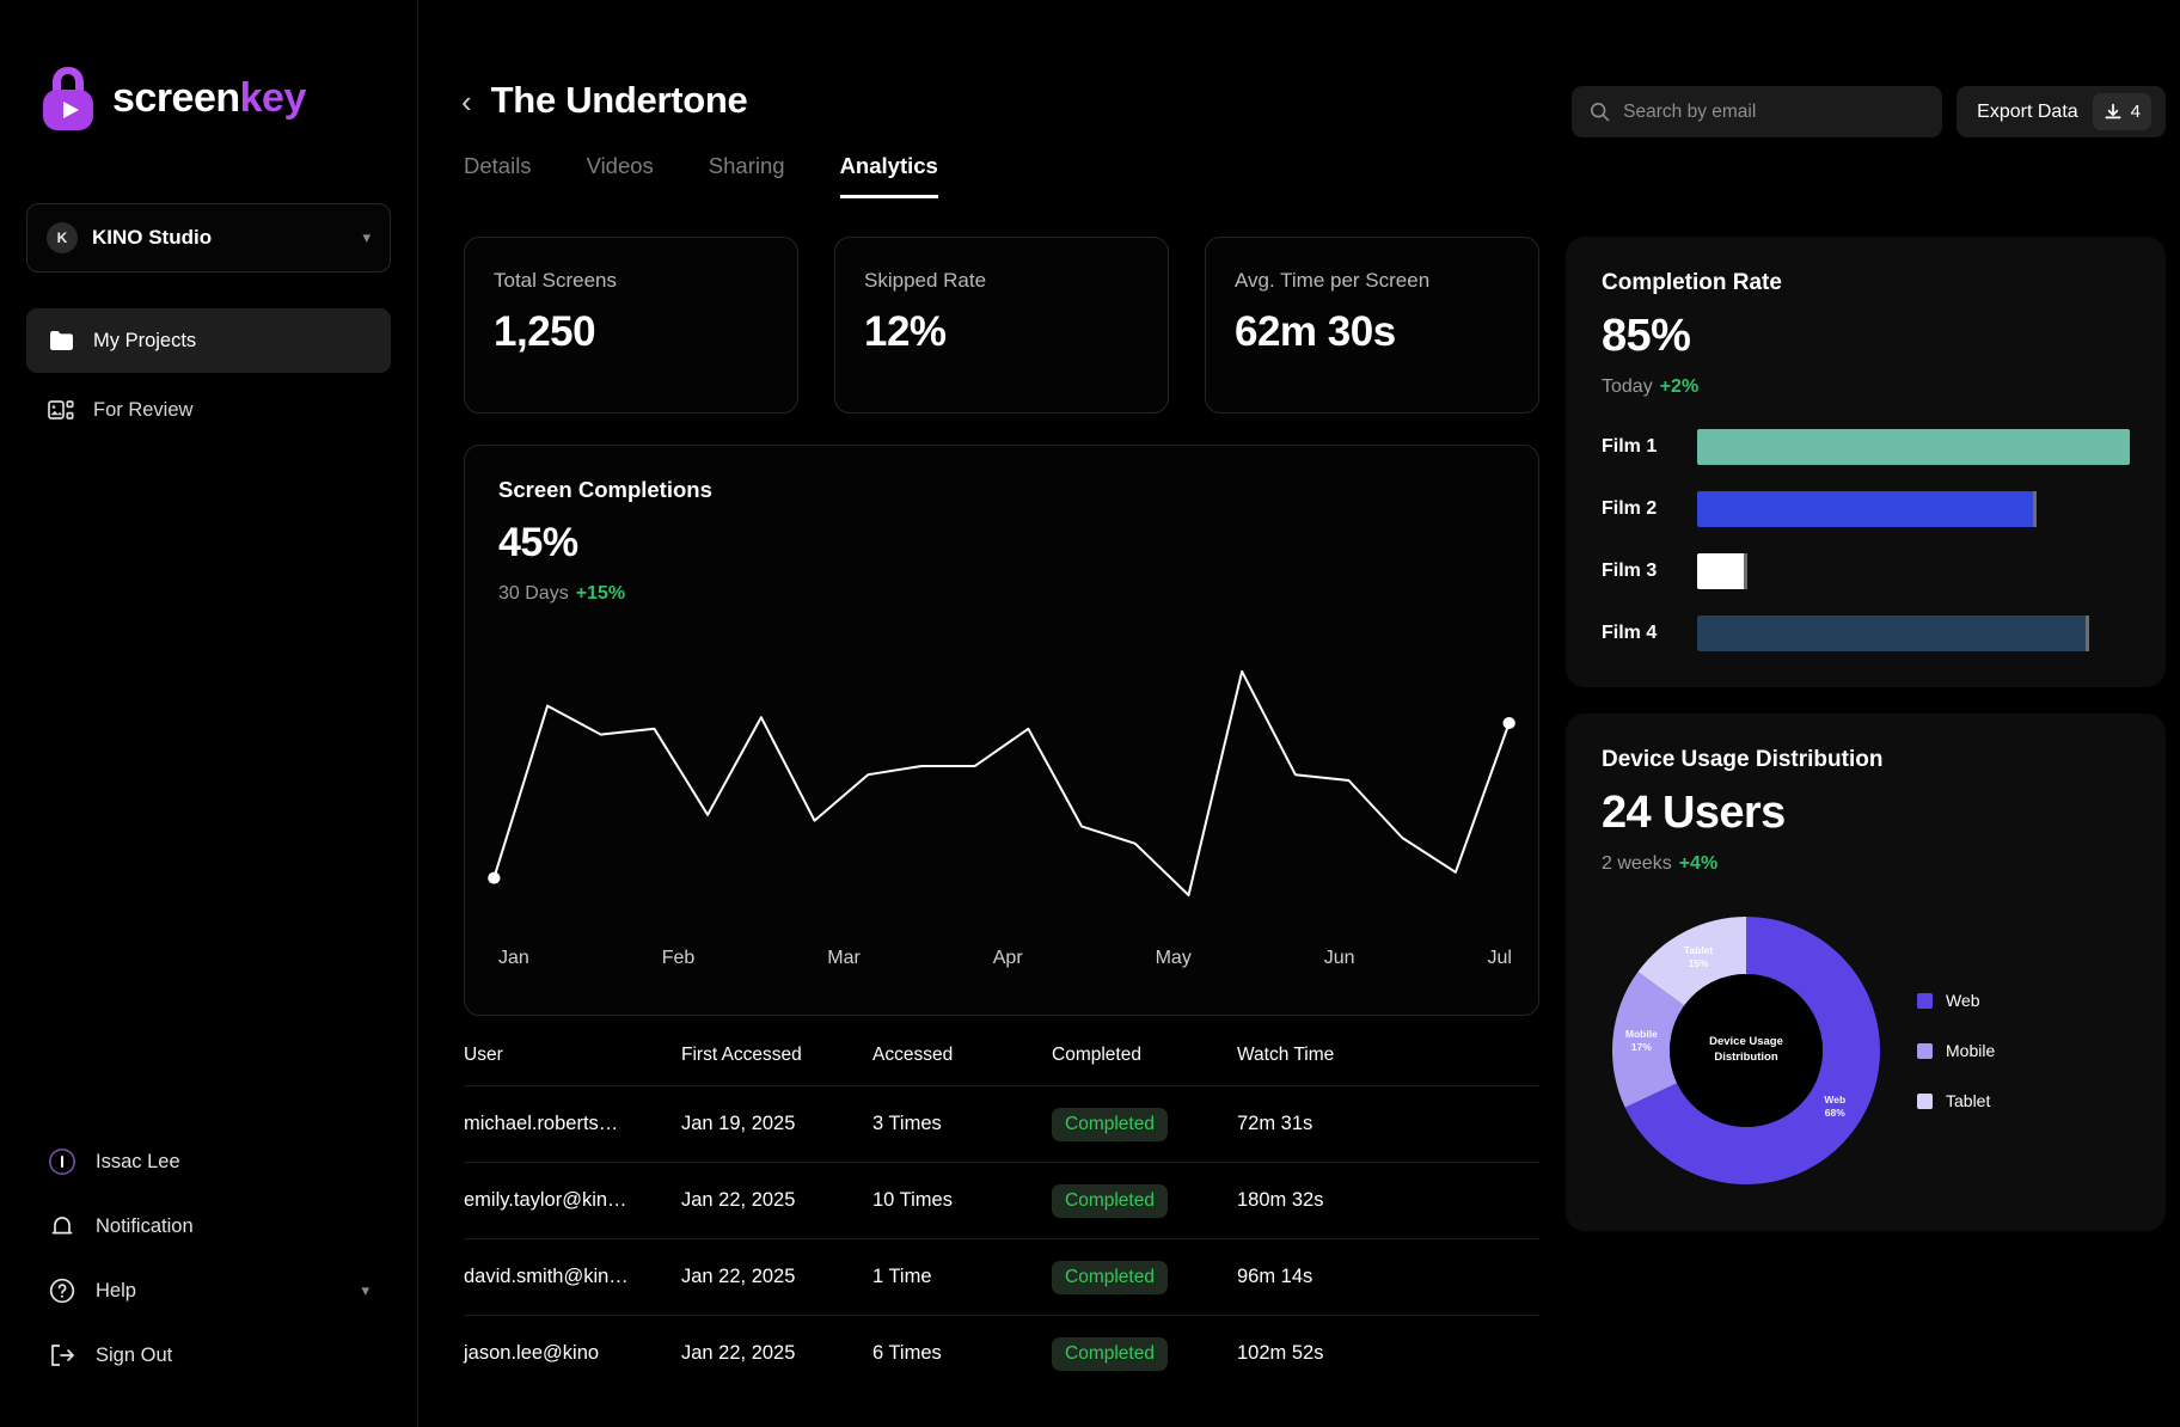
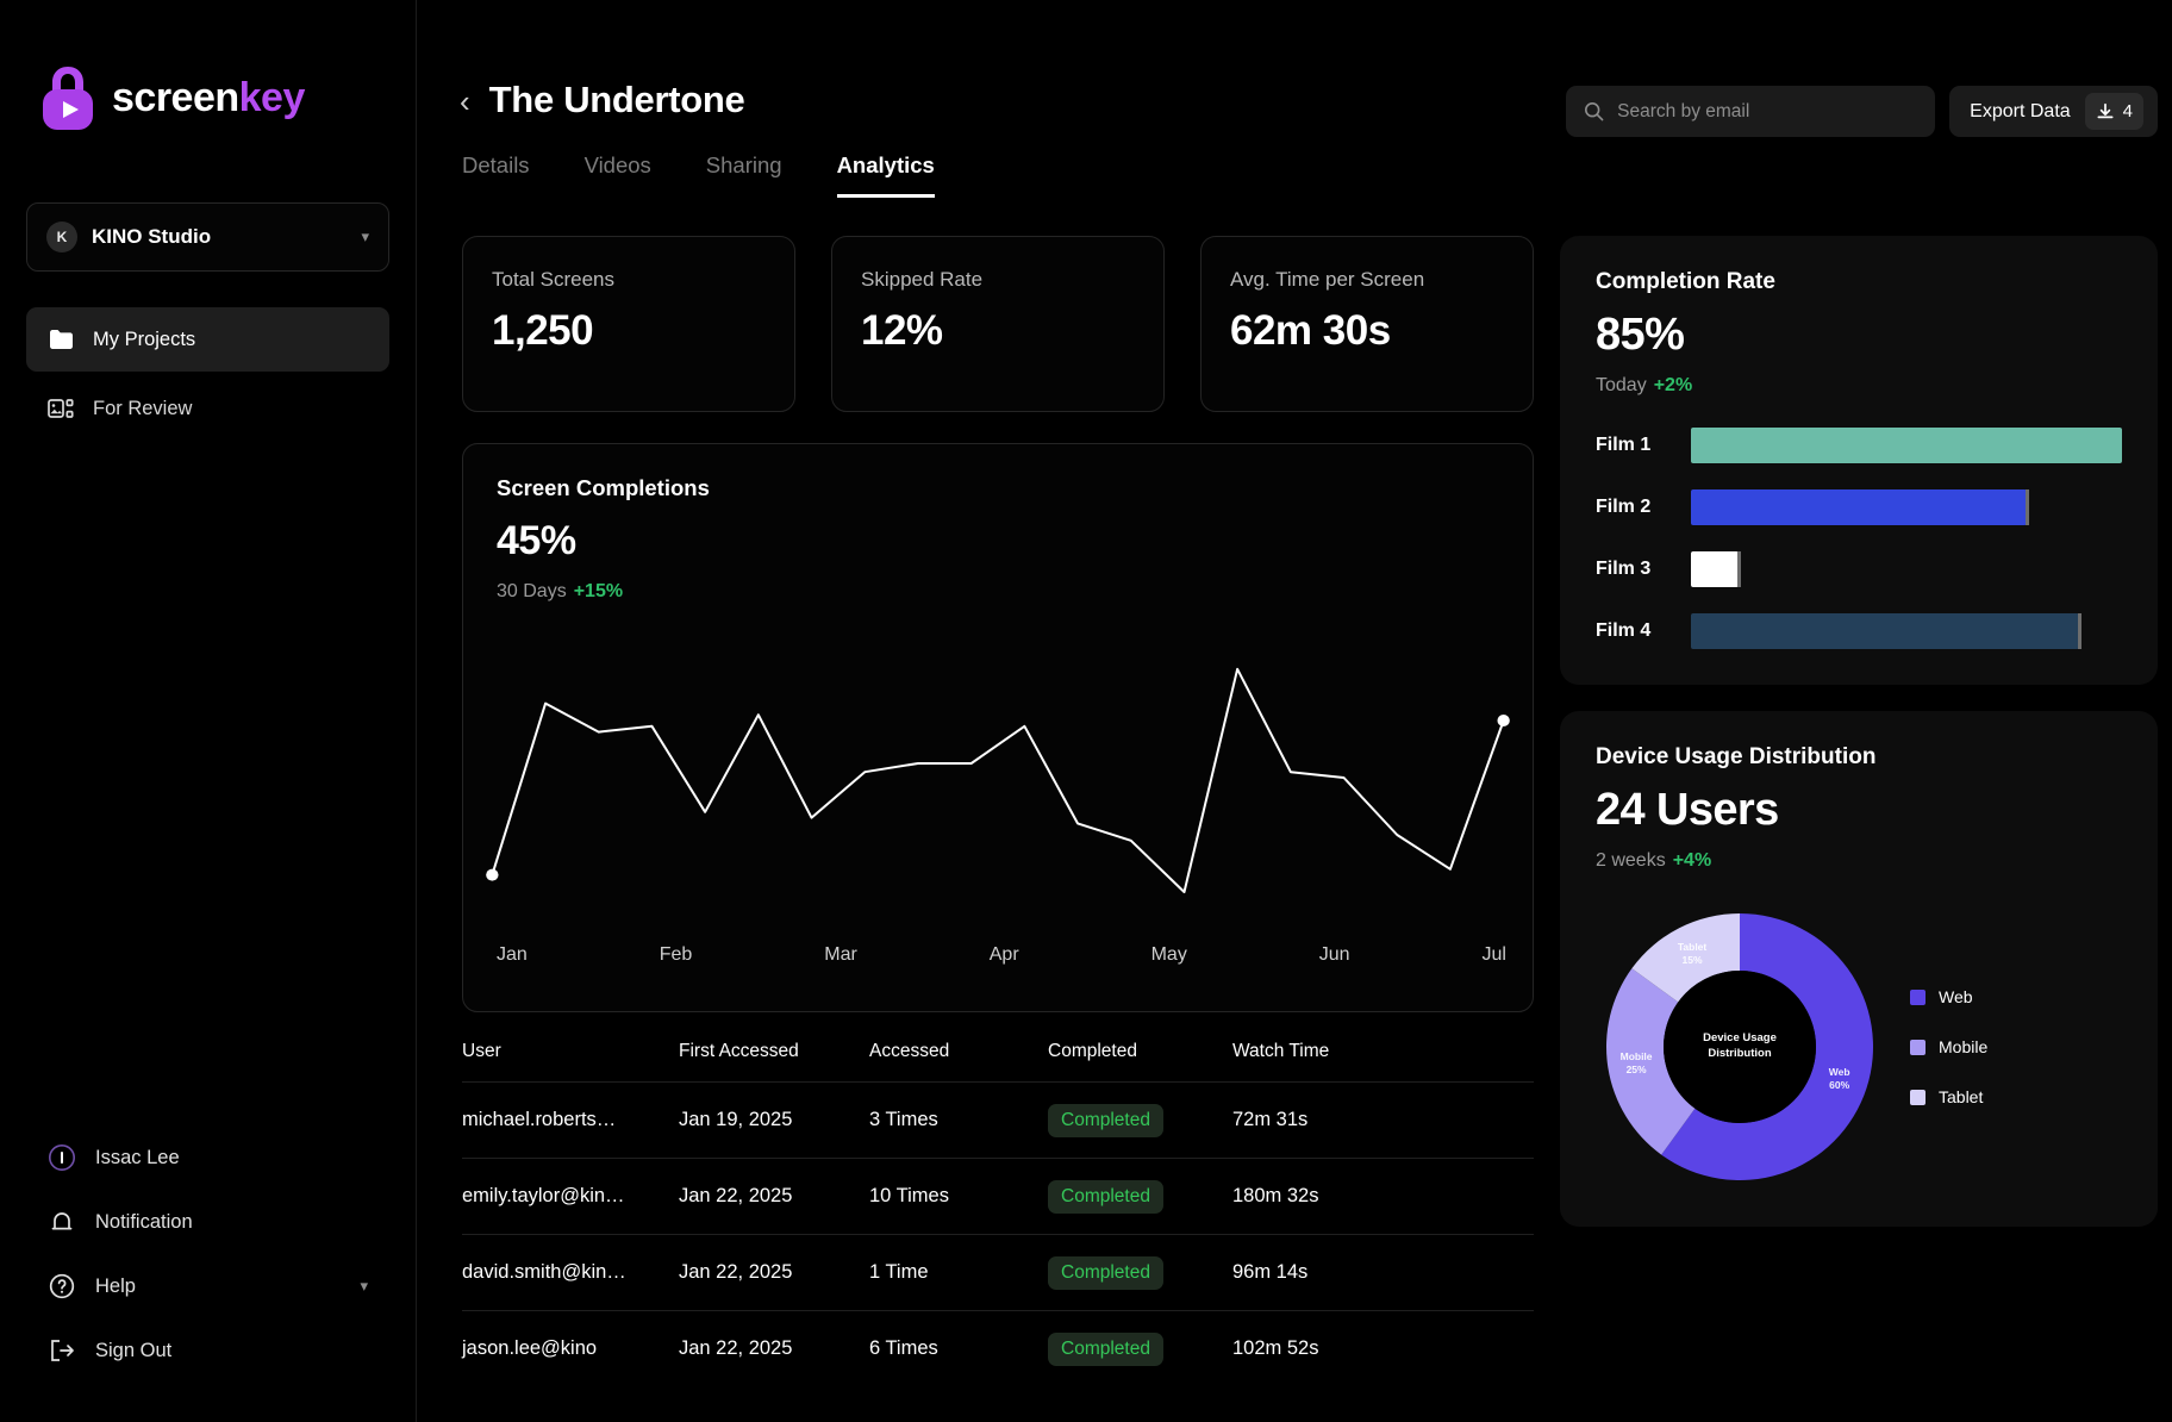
Device Usage Distribution/Web: 68% -> 60%
Device Usage Distribution/Mobile: 17% -> 25%
